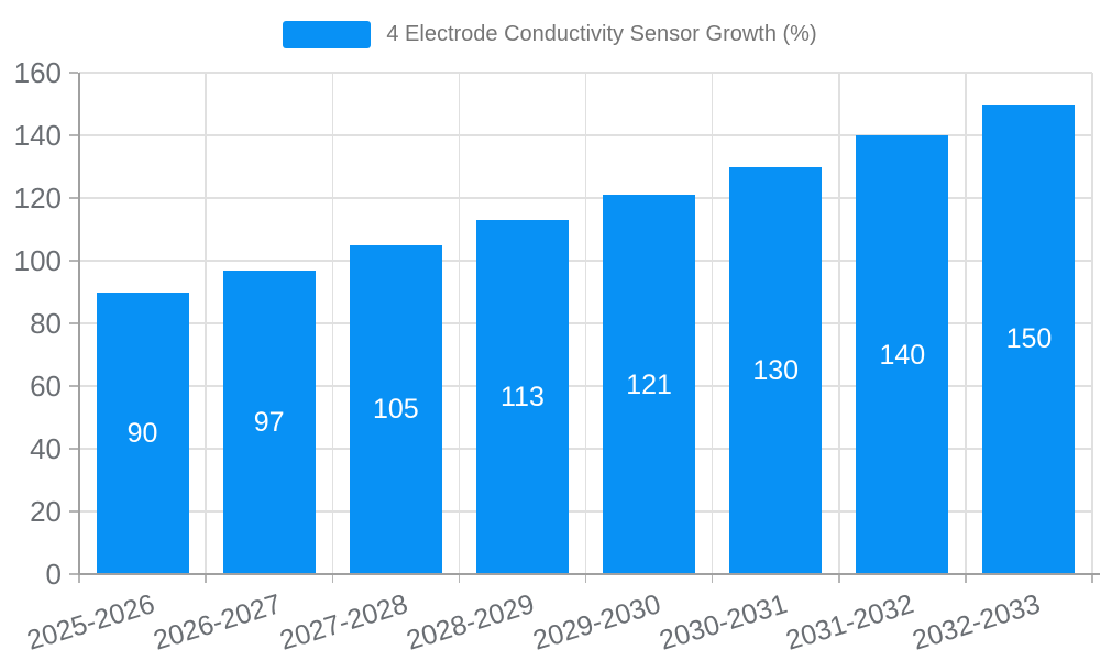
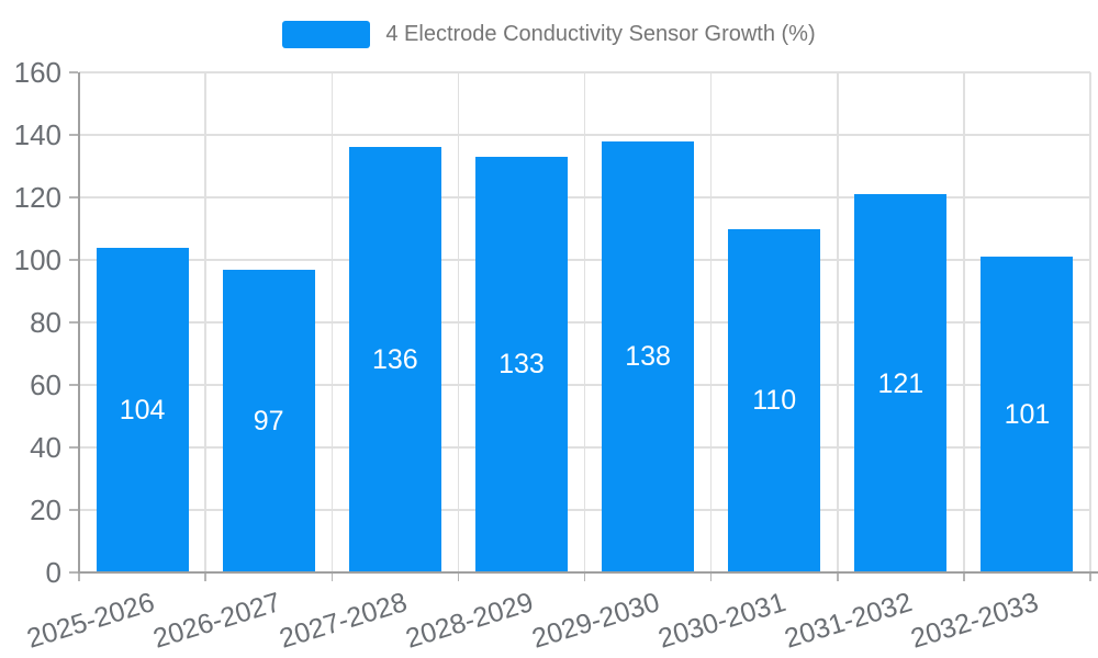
2025-2026: 90 -> 104
2027-2028: 105 -> 136
2028-2029: 113 -> 133
2029-2030: 121 -> 138
2030-2031: 130 -> 110
2031-2032: 140 -> 121
2032-2033: 150 -> 101
